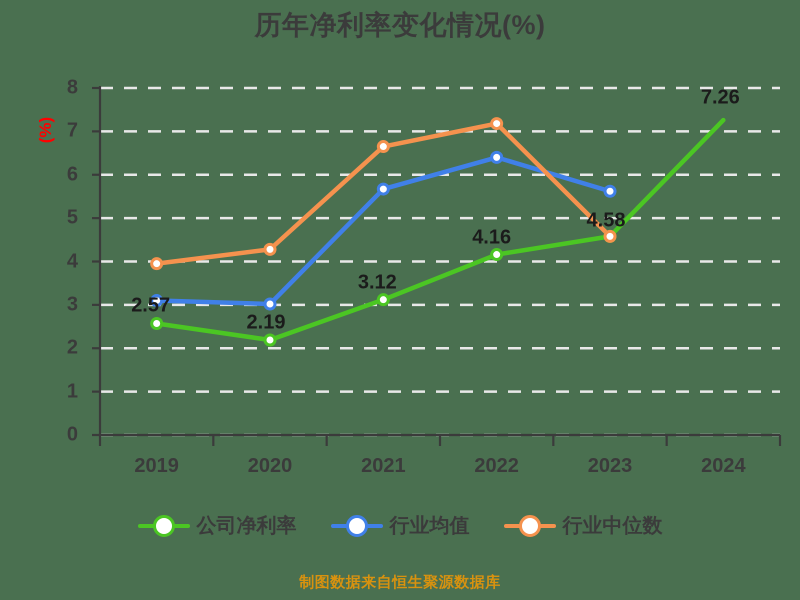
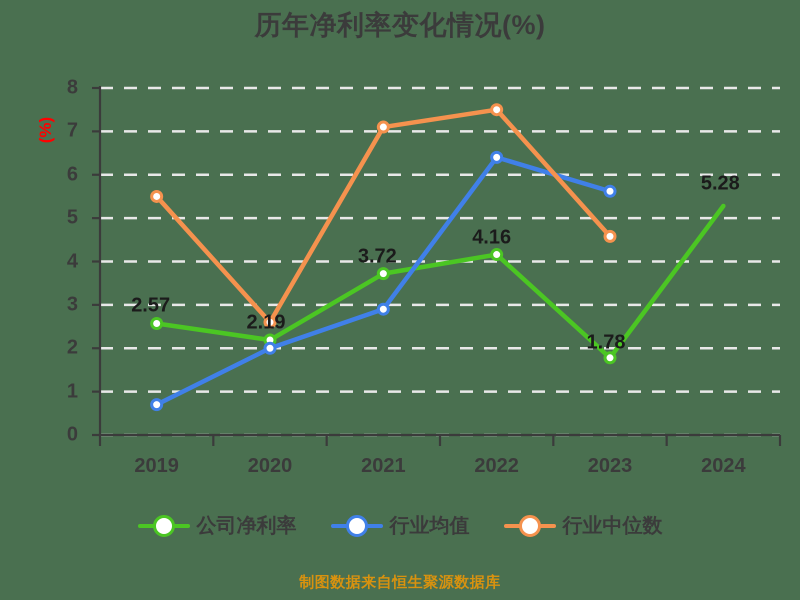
行业均值/2019: 3.1 -> 0.7
行业中位数/2019: 4.0 -> 5.5
行业均值/2020: 3.0 -> 2.0
行业中位数/2020: 4.3 -> 2.6
公司净利率/2021: 3.12 -> 3.72
行业均值/2021: 5.7 -> 2.9
行业中位数/2021: 6.7 -> 7.1
行业中位数/2022: 7.2 -> 7.5
公司净利率/2023: 4.58 -> 1.78
公司净利率/2024: 7.26 -> 5.28
